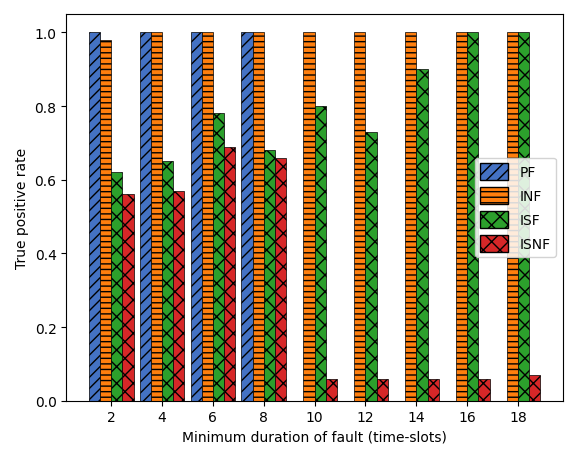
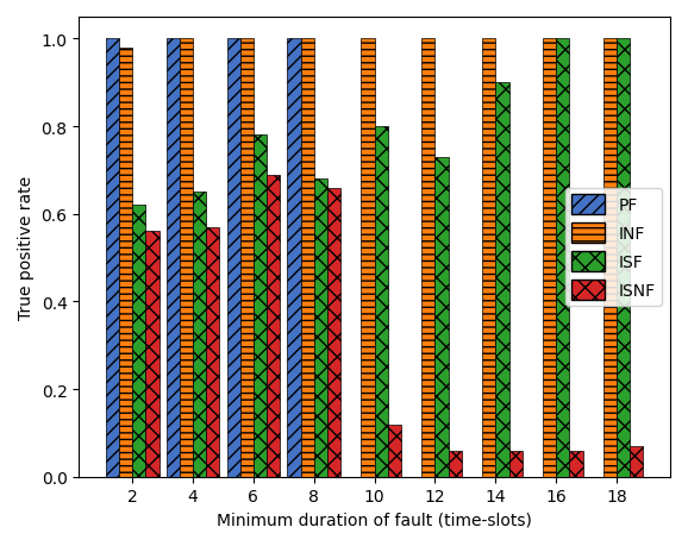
ISNF/10: 0.06 -> 0.12
